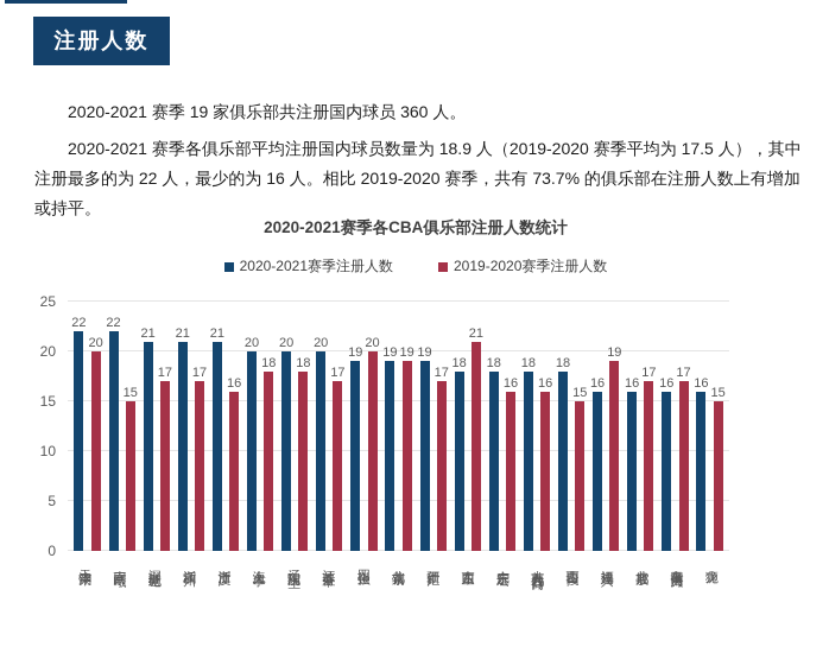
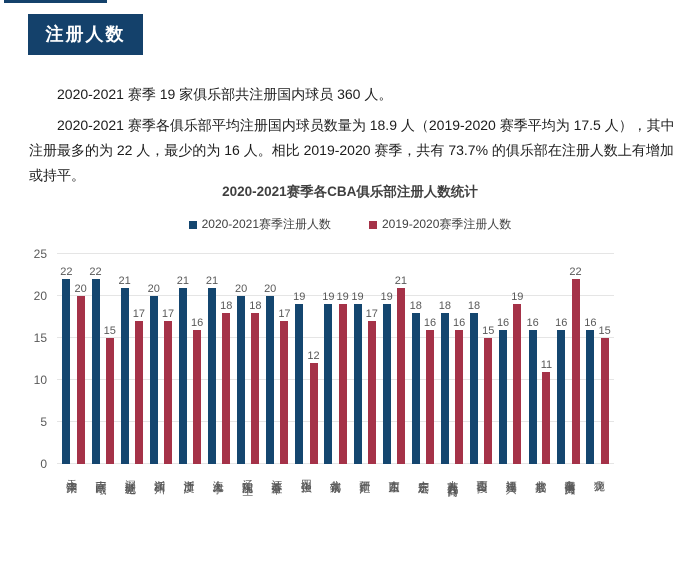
2020-2021赛季注册人数/浙江稠州: 21 -> 20
2020-2021赛季注册人数/上海久事: 20 -> 21
2019-2020赛季注册人数/四川金强: 20 -> 12
2020-2021赛季注册人数/山东西王: 18 -> 19
2019-2020赛季注册人数/北京控股: 17 -> 11
2019-2020赛季注册人数/青岛国信海天: 17 -> 22
